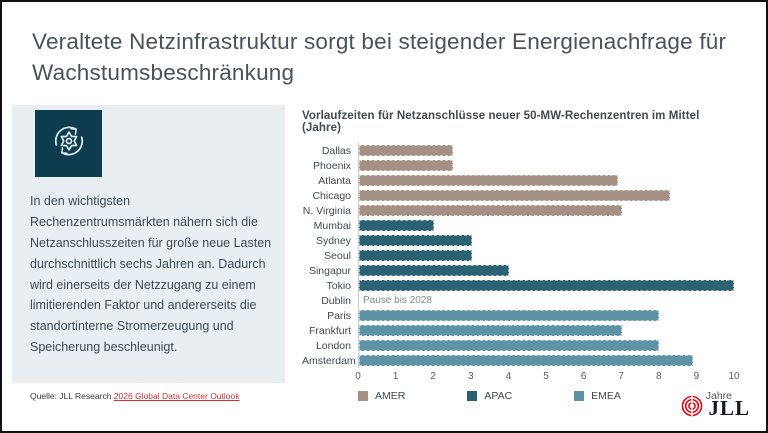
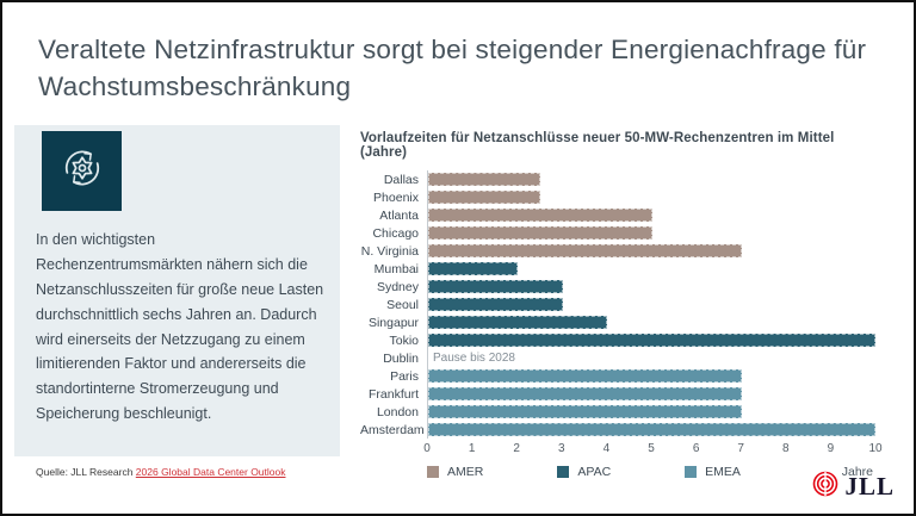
Atlanta: 6.9 -> 5.0
Chicago: 8.3 -> 5.0
Paris: 8.0 -> 7.0
London: 8.0 -> 7.0
Amsterdam: 8.9 -> 10.0
